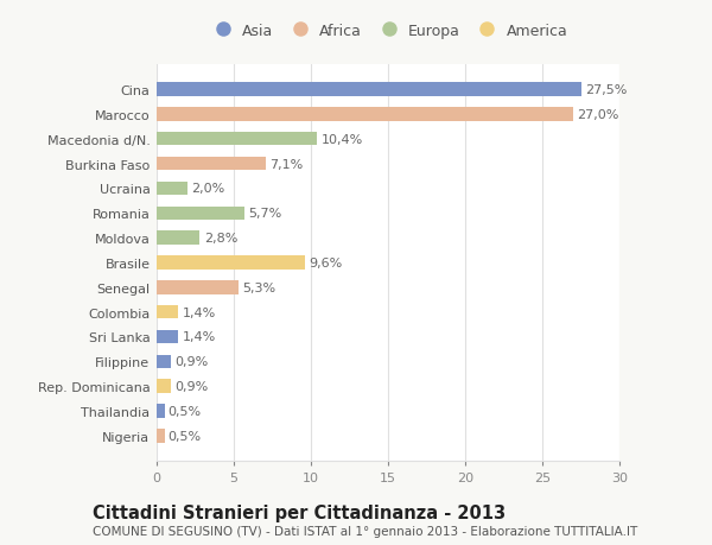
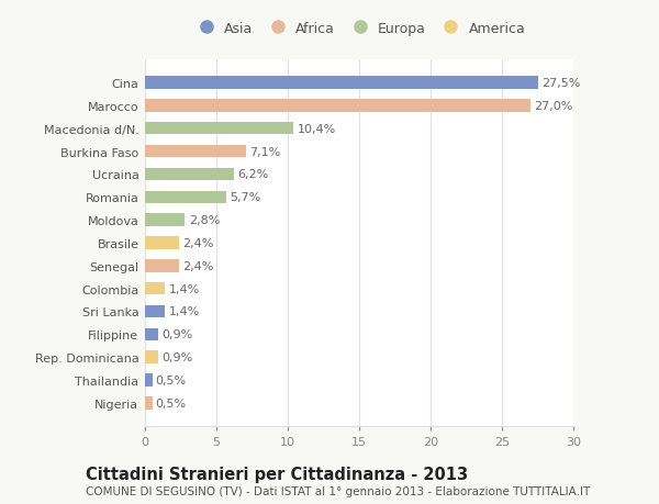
Ucraina: 2,0% -> 6,2%
Brasile: 9,6% -> 2,4%
Senegal: 5,3% -> 2,4%
